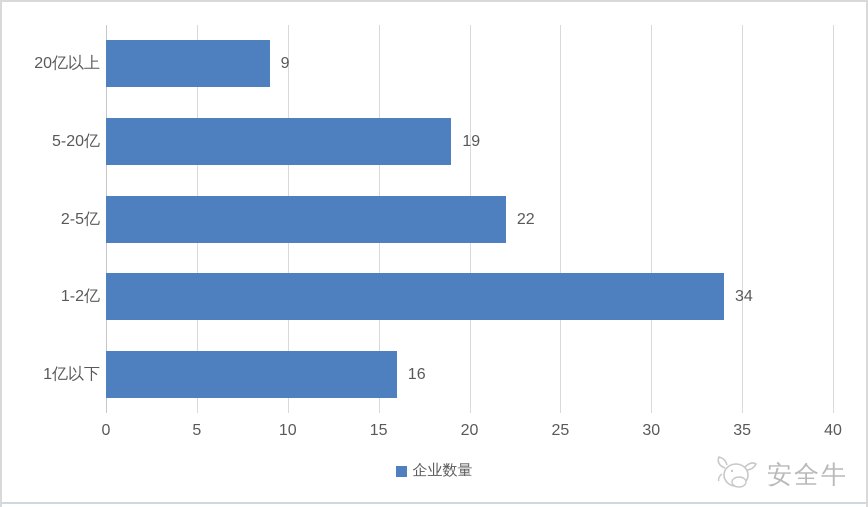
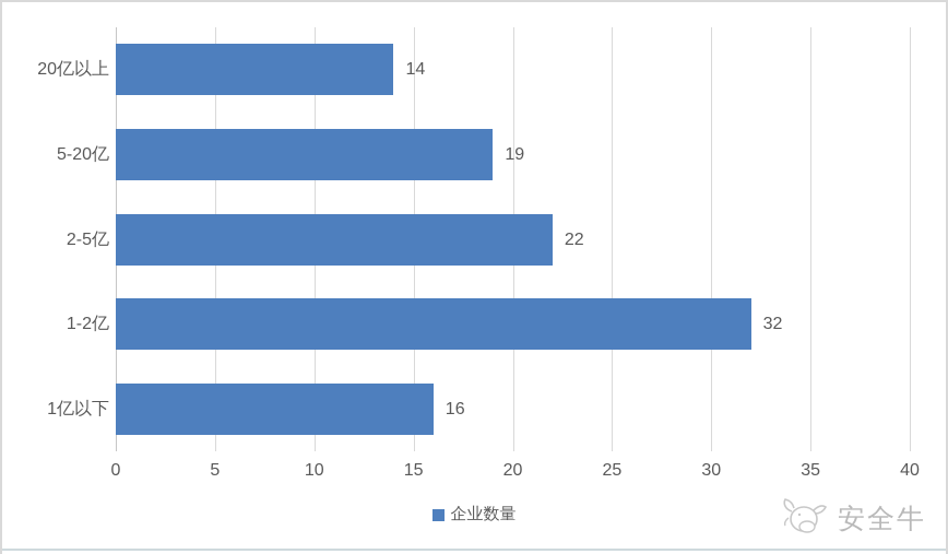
20亿以上: 9 -> 14
1-2亿: 34 -> 32
